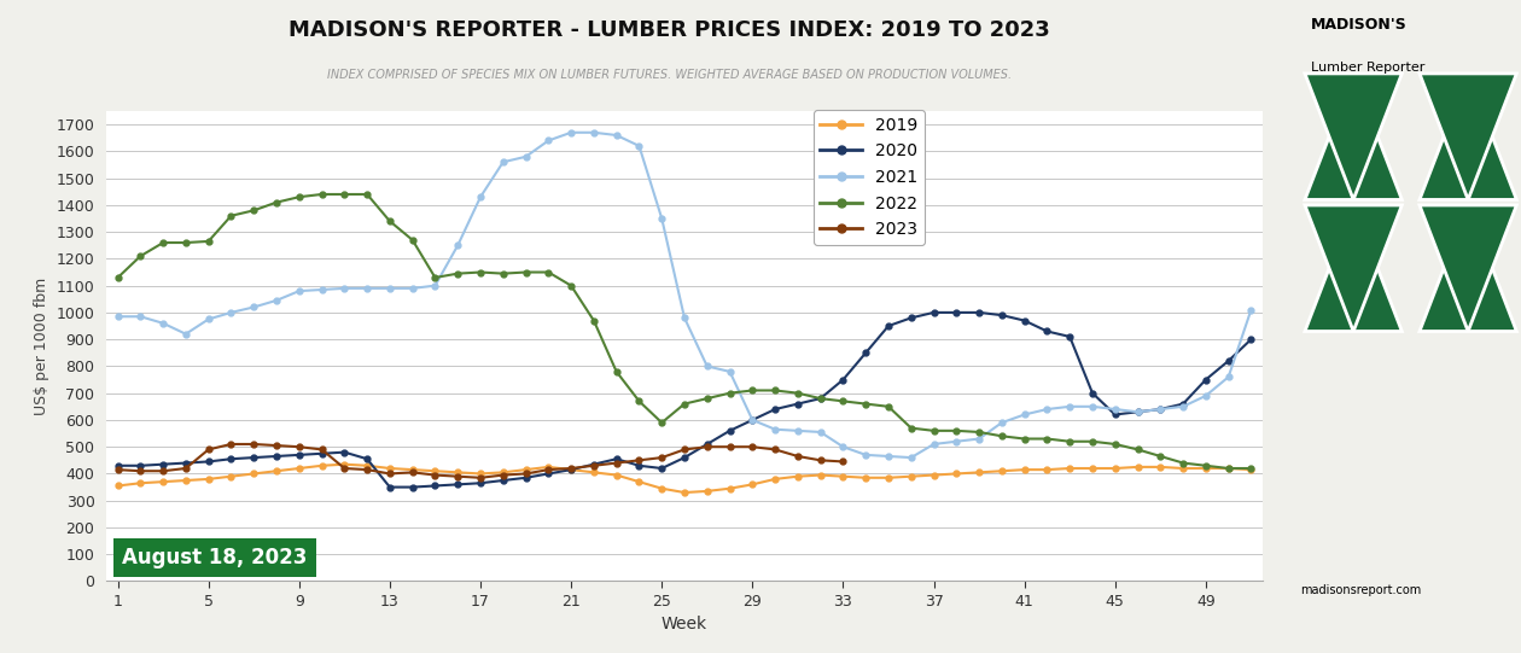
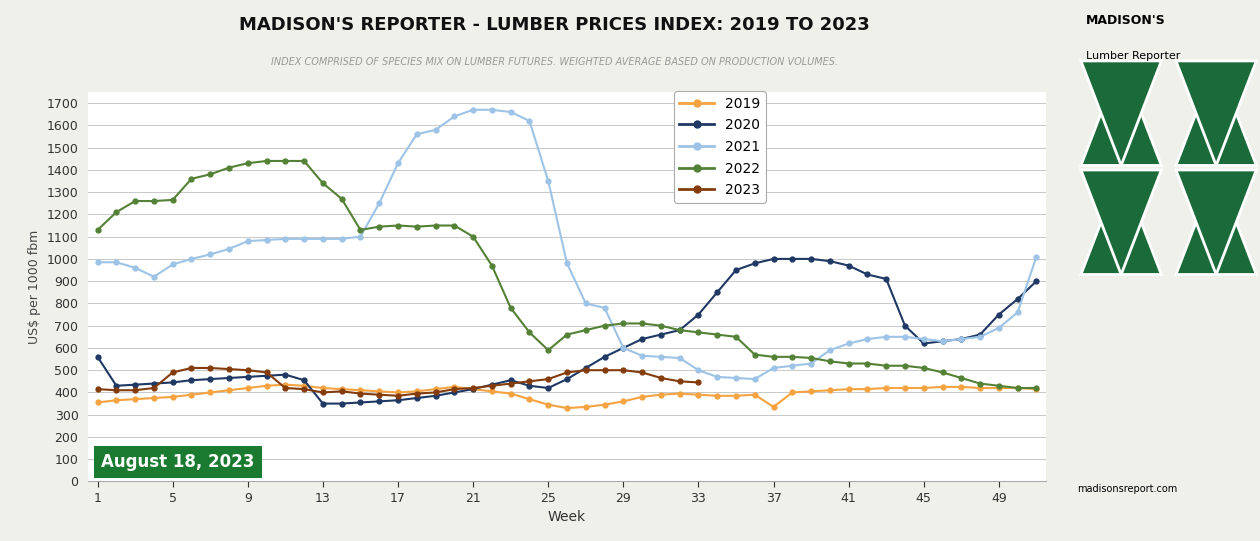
2020/1: 430 -> 560
2019/37: 395 -> 335
